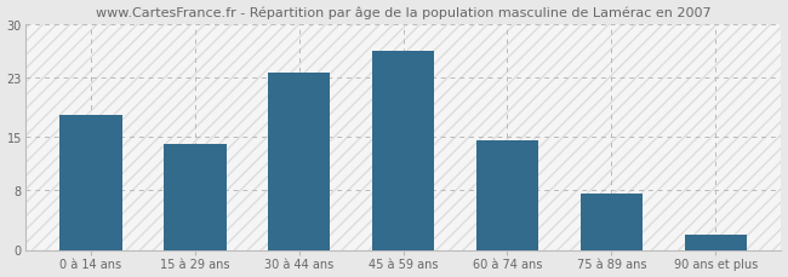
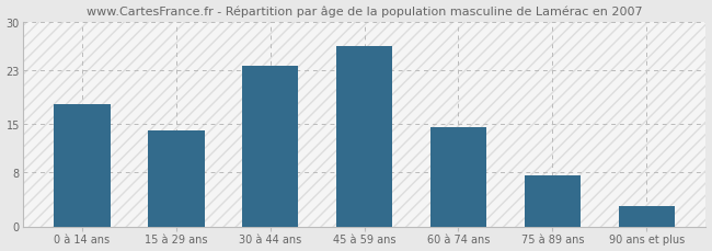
90 ans et plus: 2.0 -> 3.0
